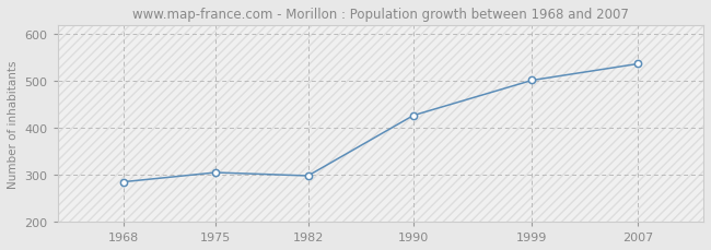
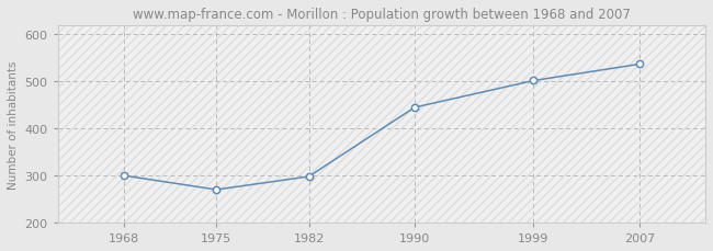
1968: 285 -> 300
1975: 305 -> 270
1990: 427 -> 445
